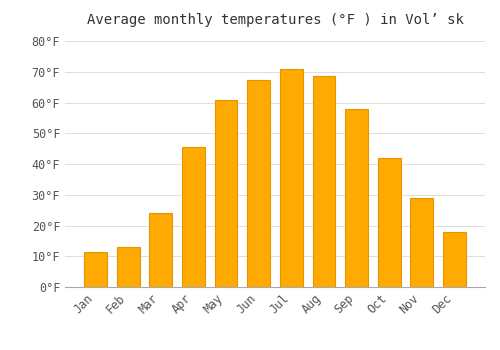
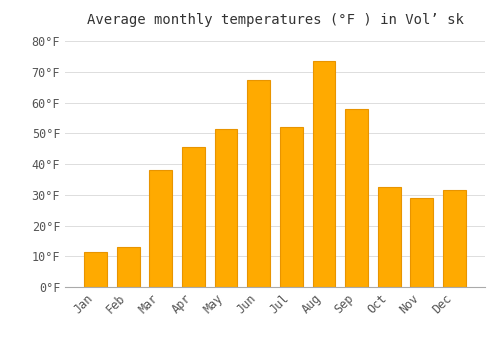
Mar: 24.0°F -> 38.0°F
May: 61.0°F -> 51.5°F
Jul: 71.0°F -> 52.0°F
Aug: 68.5°F -> 73.5°F
Oct: 42.0°F -> 32.5°F
Dec: 18.0°F -> 31.5°F
